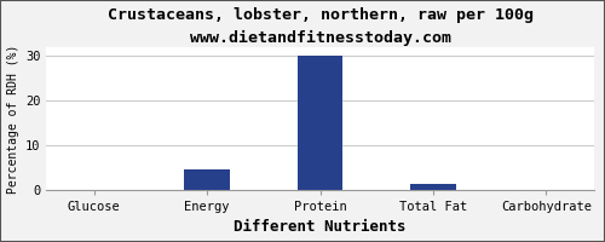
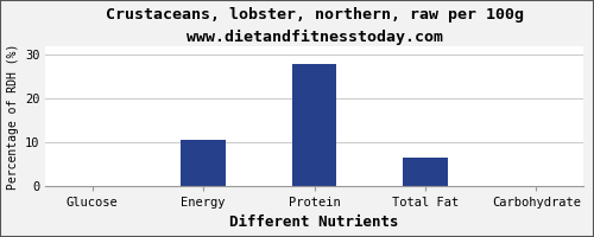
Energy: 4.5 -> 10.5
Protein: 30.0 -> 28.0
Total Fat: 1.2 -> 6.5
